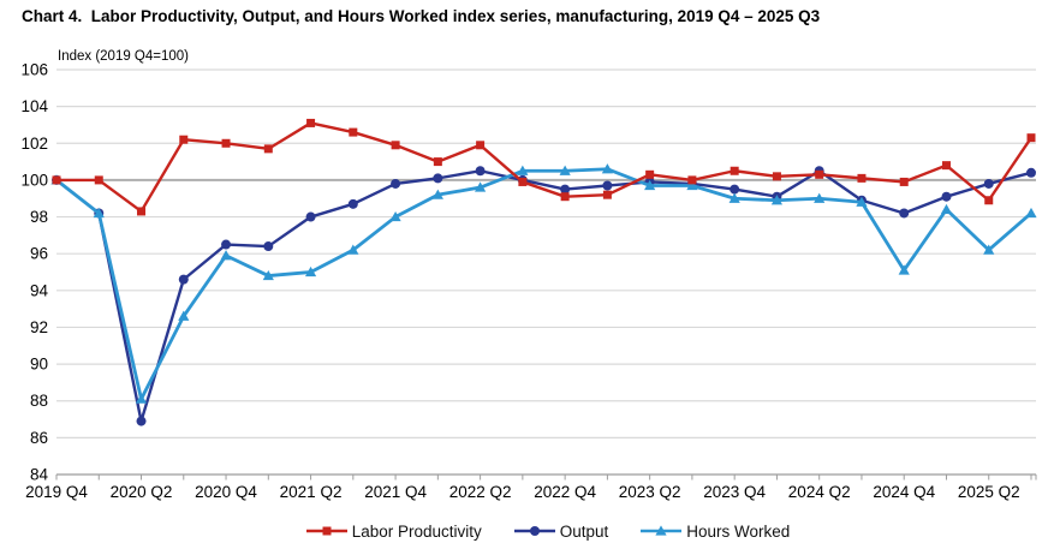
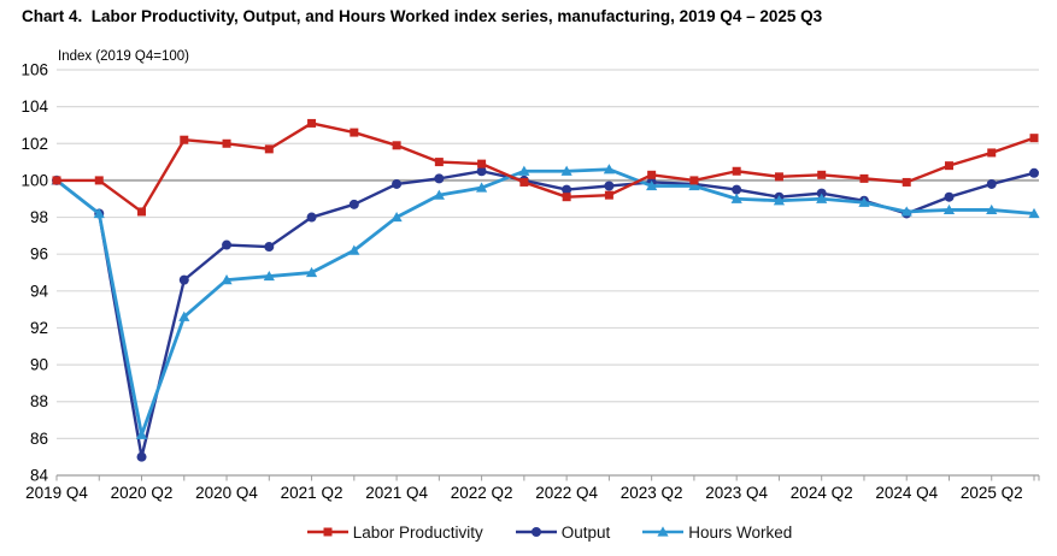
Output/2020 Q2: 86.9 -> 85.0
Hours Worked/2020 Q2: 88.1 -> 86.2
Hours Worked/2020 Q4: 95.9 -> 94.6
Labor Productivity/2022 Q2: 101.9 -> 100.9
Output/2024 Q2: 100.5 -> 99.3
Hours Worked/2024 Q4: 95.1 -> 98.3
Labor Productivity/2025 Q2: 98.9 -> 101.5
Hours Worked/2025 Q2: 96.2 -> 98.4
